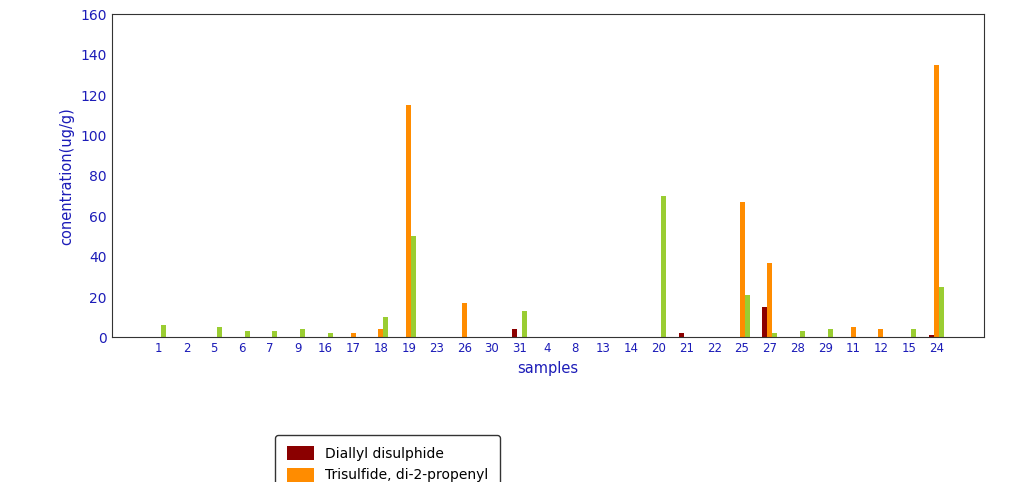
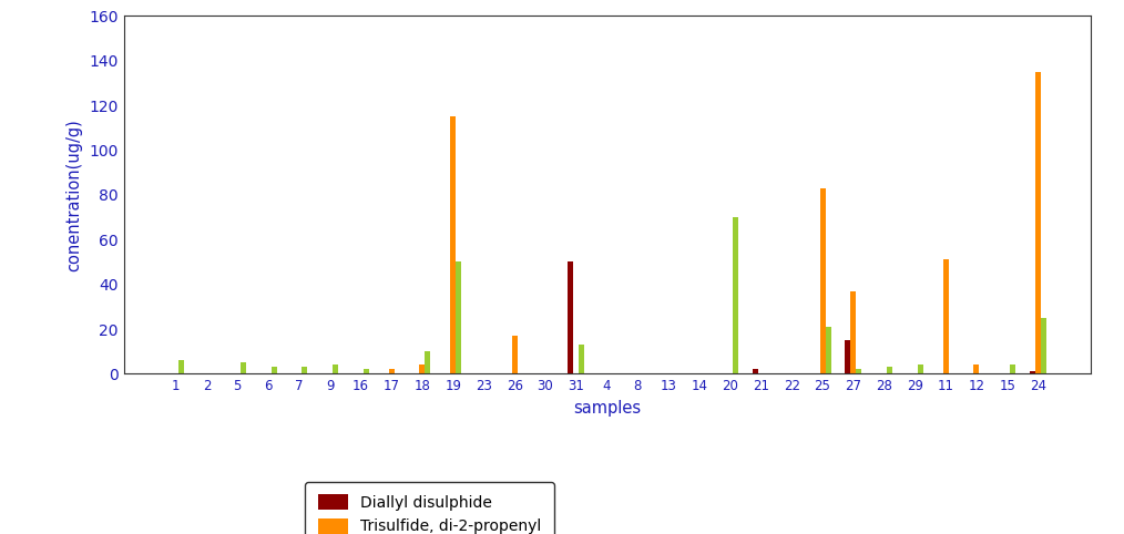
Diallyl disulphide/31: 4 -> 50
Trisulfide, di-2-propenyl/25: 67 -> 83
Trisulfide, di-2-propenyl/11: 5 -> 51
